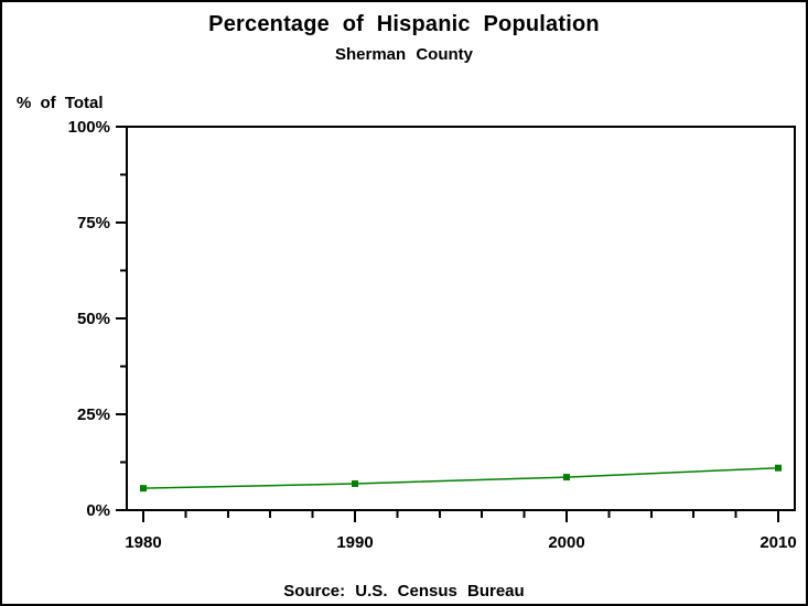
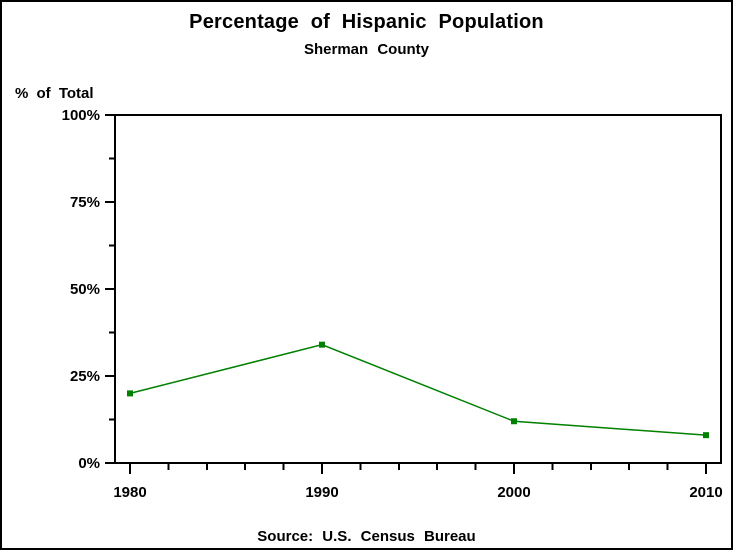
1980: 6% -> 20%
1990: 7% -> 34%
2000: 9% -> 12%
2010: 11% -> 8%
